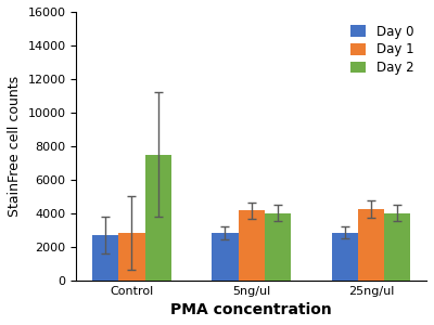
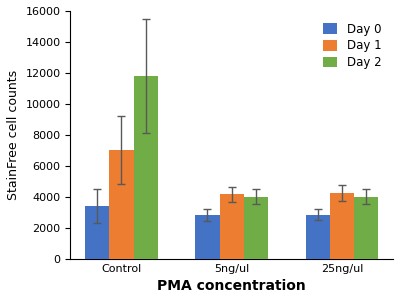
Day 0/Control: 2700 -> 3400
Day 1/Control: 2800 -> 7000
Day 2/Control: 7500 -> 11800
